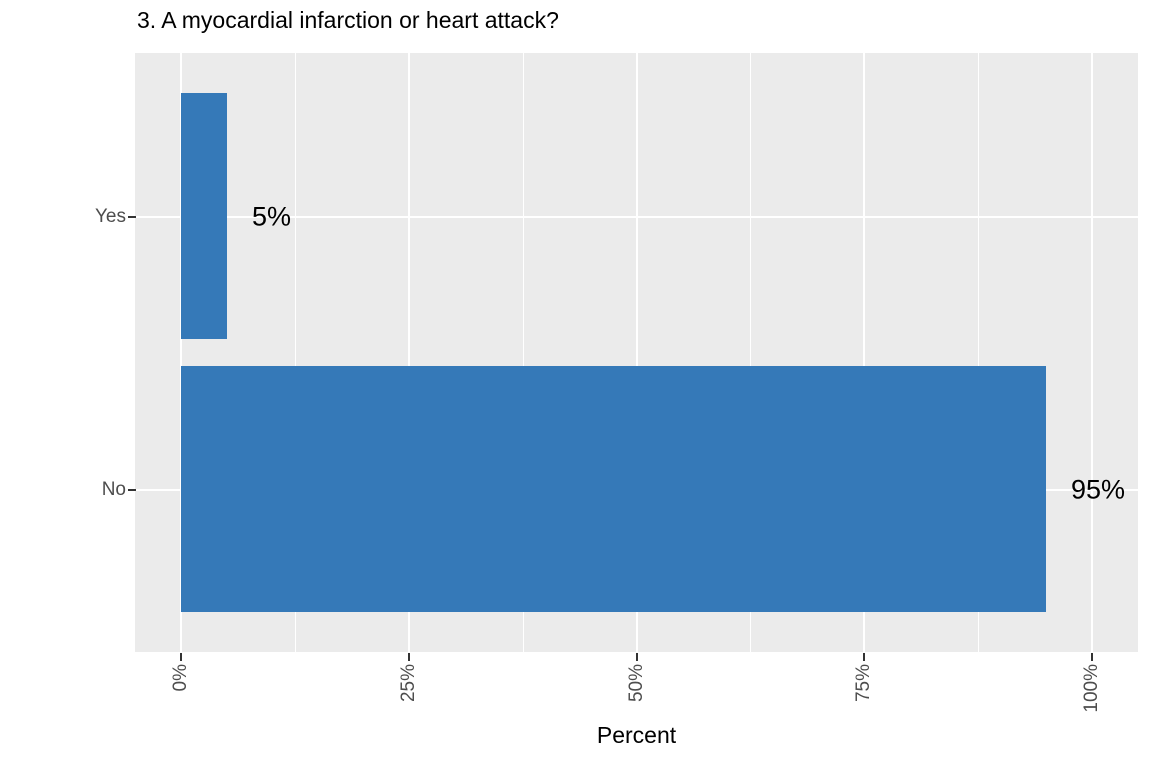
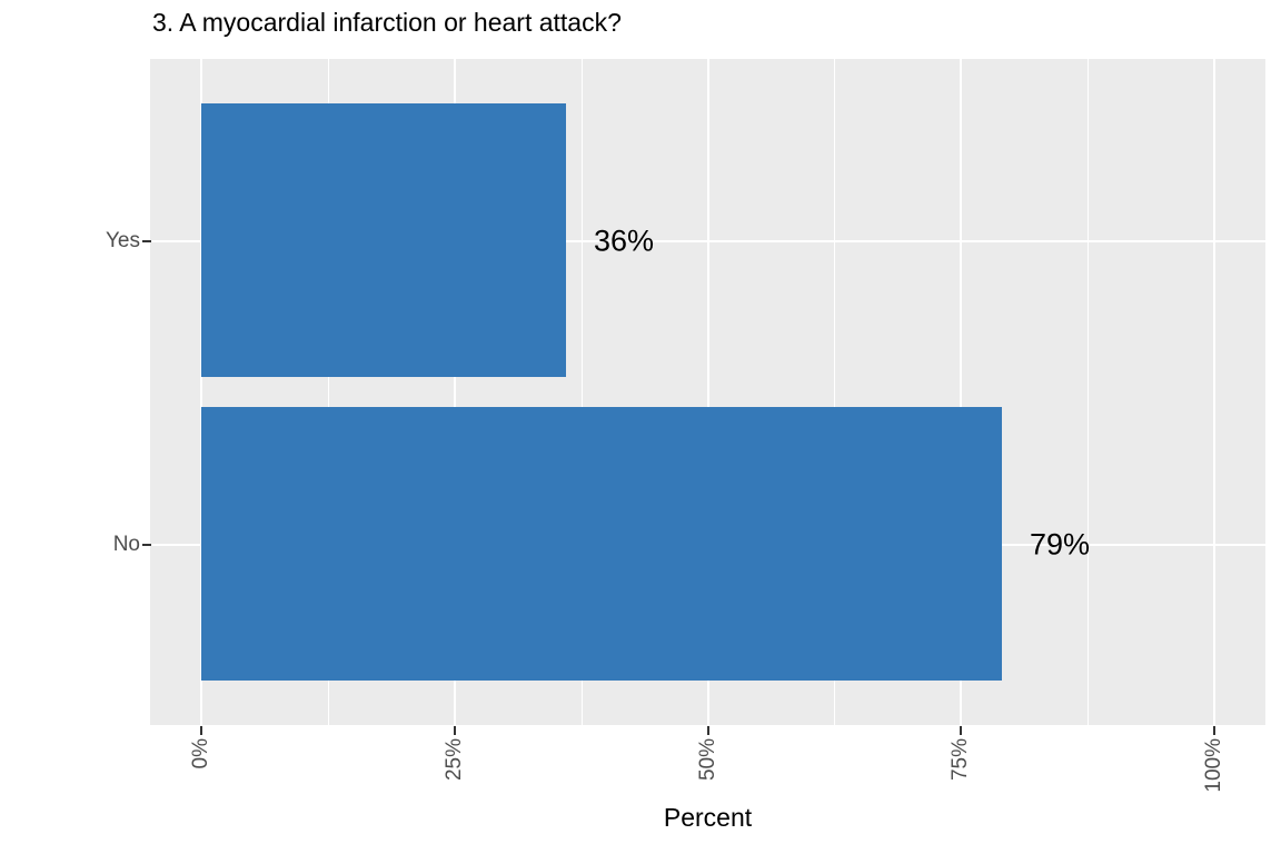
Yes: 5% -> 36%
No: 95% -> 79%
